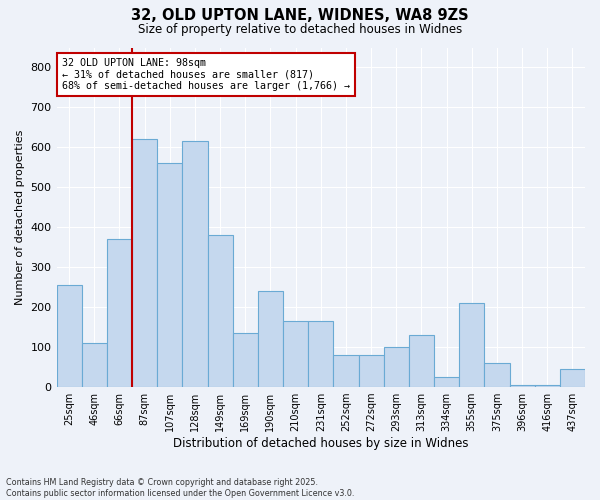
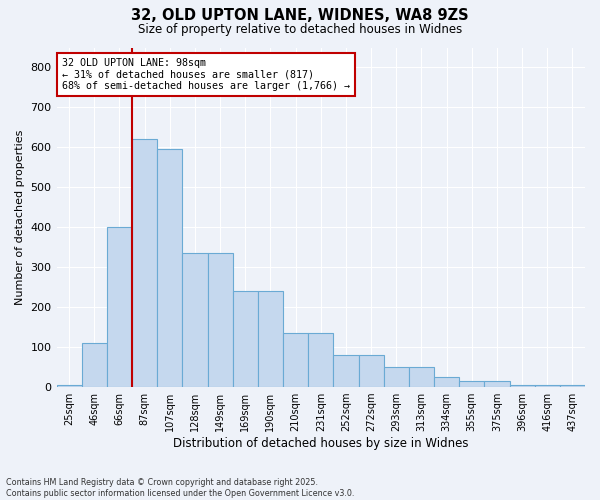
25sqm: 255 -> 5
66sqm: 370 -> 400
107sqm: 560 -> 595
128sqm: 615 -> 335
149sqm: 380 -> 335
169sqm: 135 -> 240
210sqm: 165 -> 135
231sqm: 165 -> 135
293sqm: 100 -> 50
313sqm: 130 -> 50
355sqm: 210 -> 15
375sqm: 60 -> 15
437sqm: 45 -> 5
